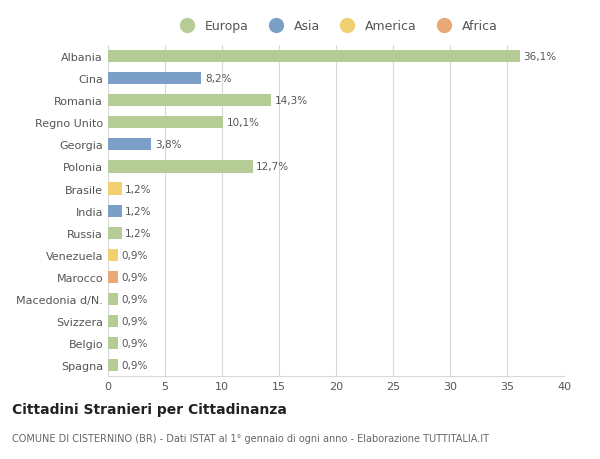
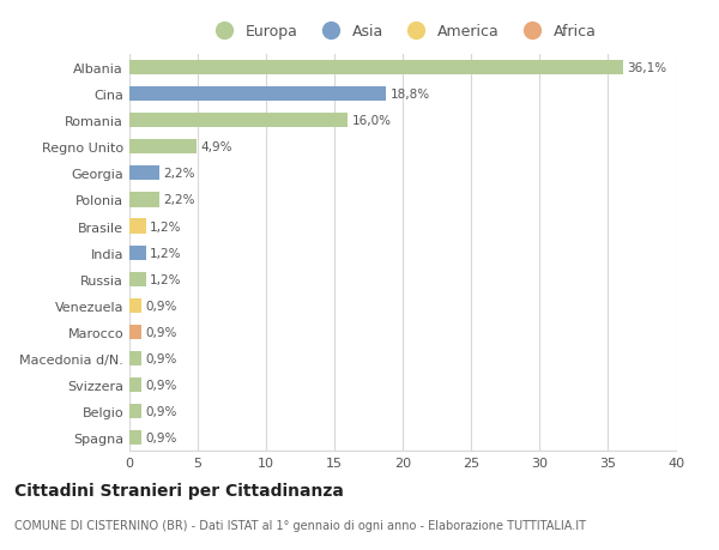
Cina: 8,2% -> 18,8%
Romania: 14,3% -> 16,0%
Regno Unito: 10,1% -> 4,9%
Georgia: 3,8% -> 2,2%
Polonia: 12,7% -> 2,2%
